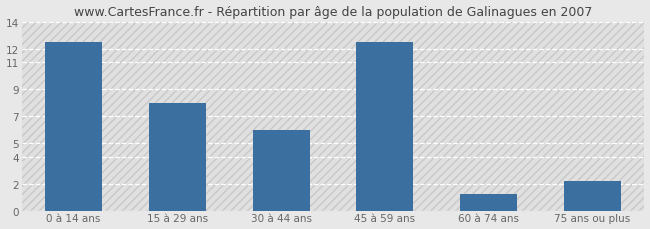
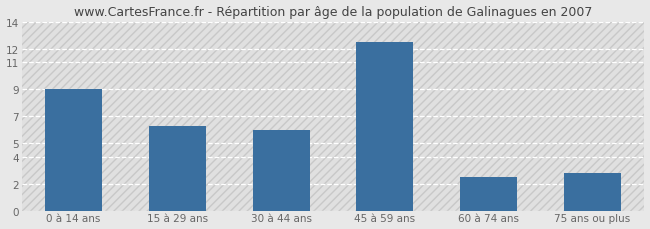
0 à 14 ans: 12.5 -> 9.0
15 à 29 ans: 8.0 -> 6.3
60 à 74 ans: 1.2 -> 2.5
75 ans ou plus: 2.2 -> 2.8
